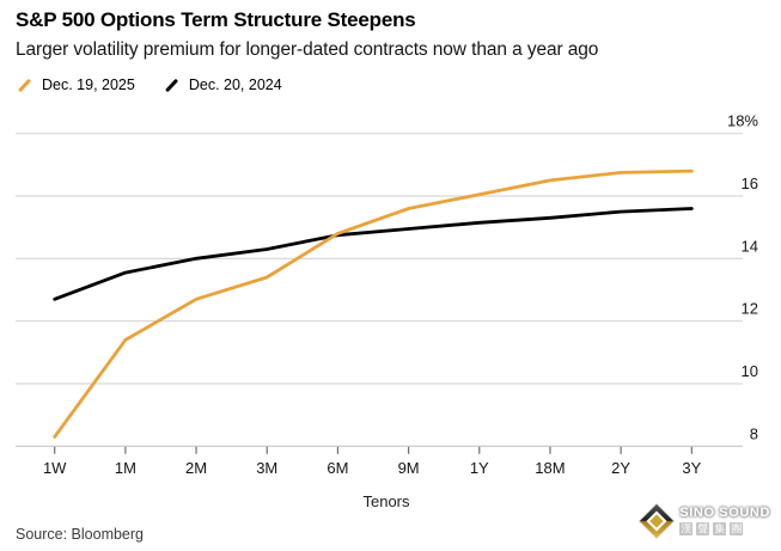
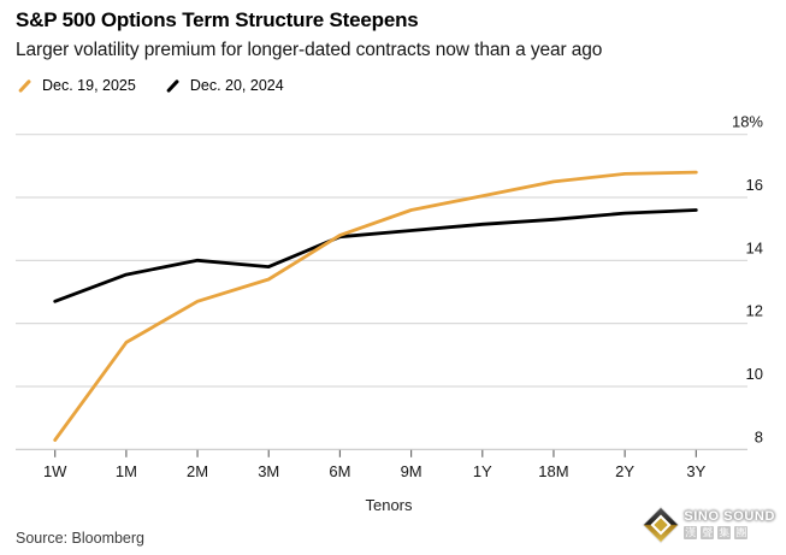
Dec. 20, 2024/3M: 14.3% -> 13.8%
